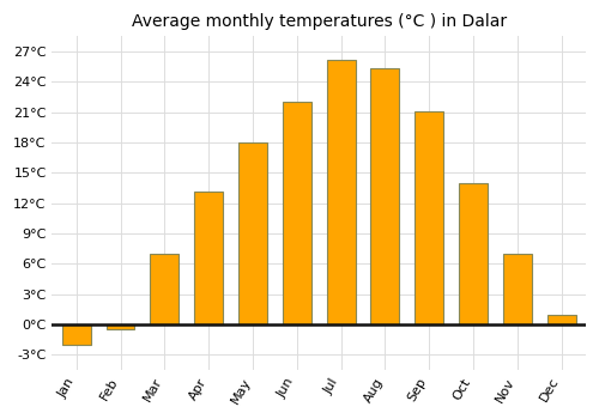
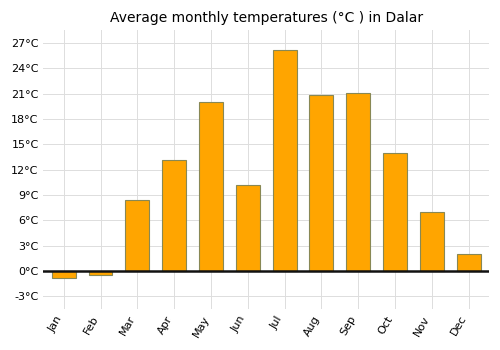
Jan: -2.0°C -> -0.8°C
Mar: 7.0°C -> 8.4°C
May: 18.0°C -> 20.0°C
Jun: 22.0°C -> 10.2°C
Aug: 25.3°C -> 20.8°C
Dec: 1.0°C -> 2.0°C
